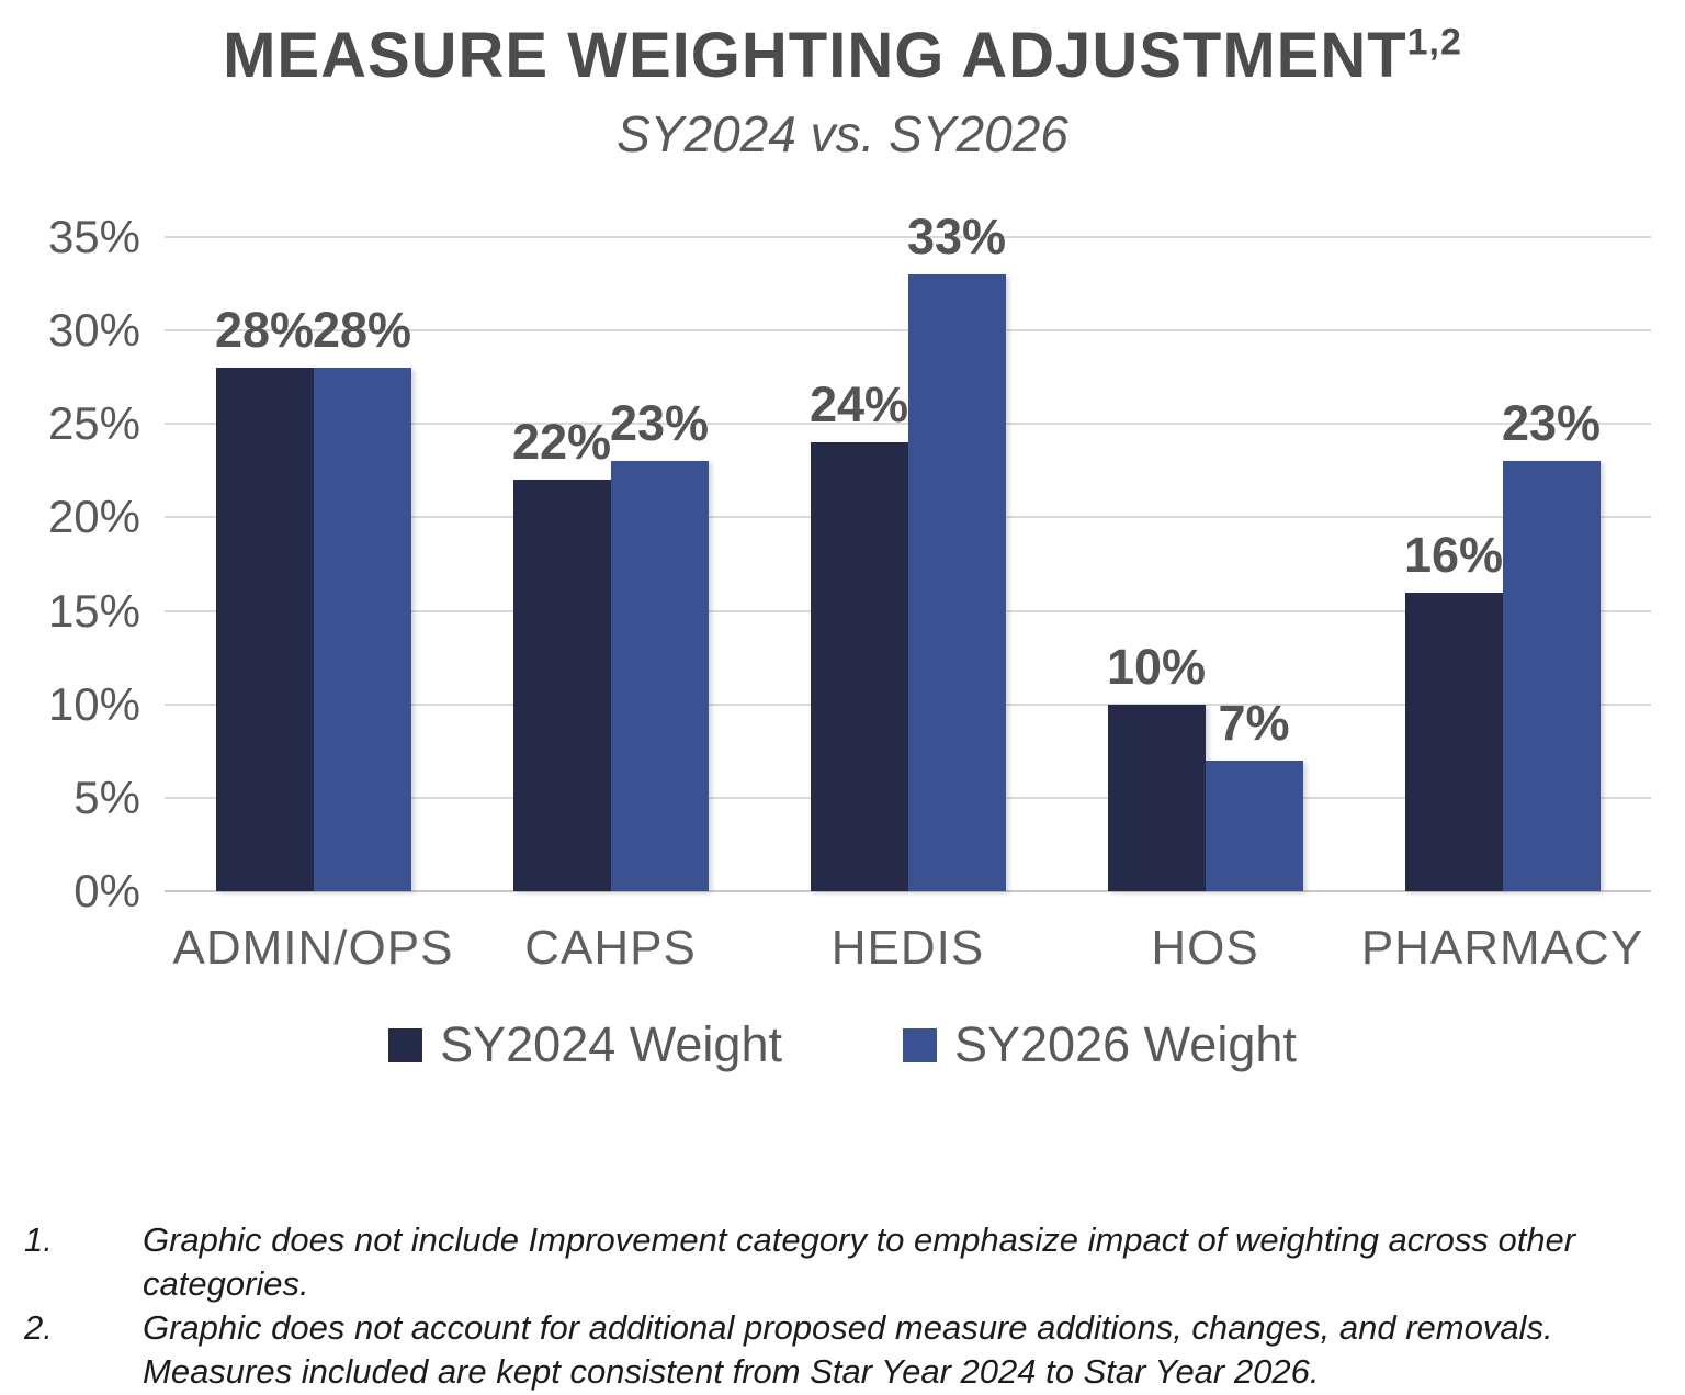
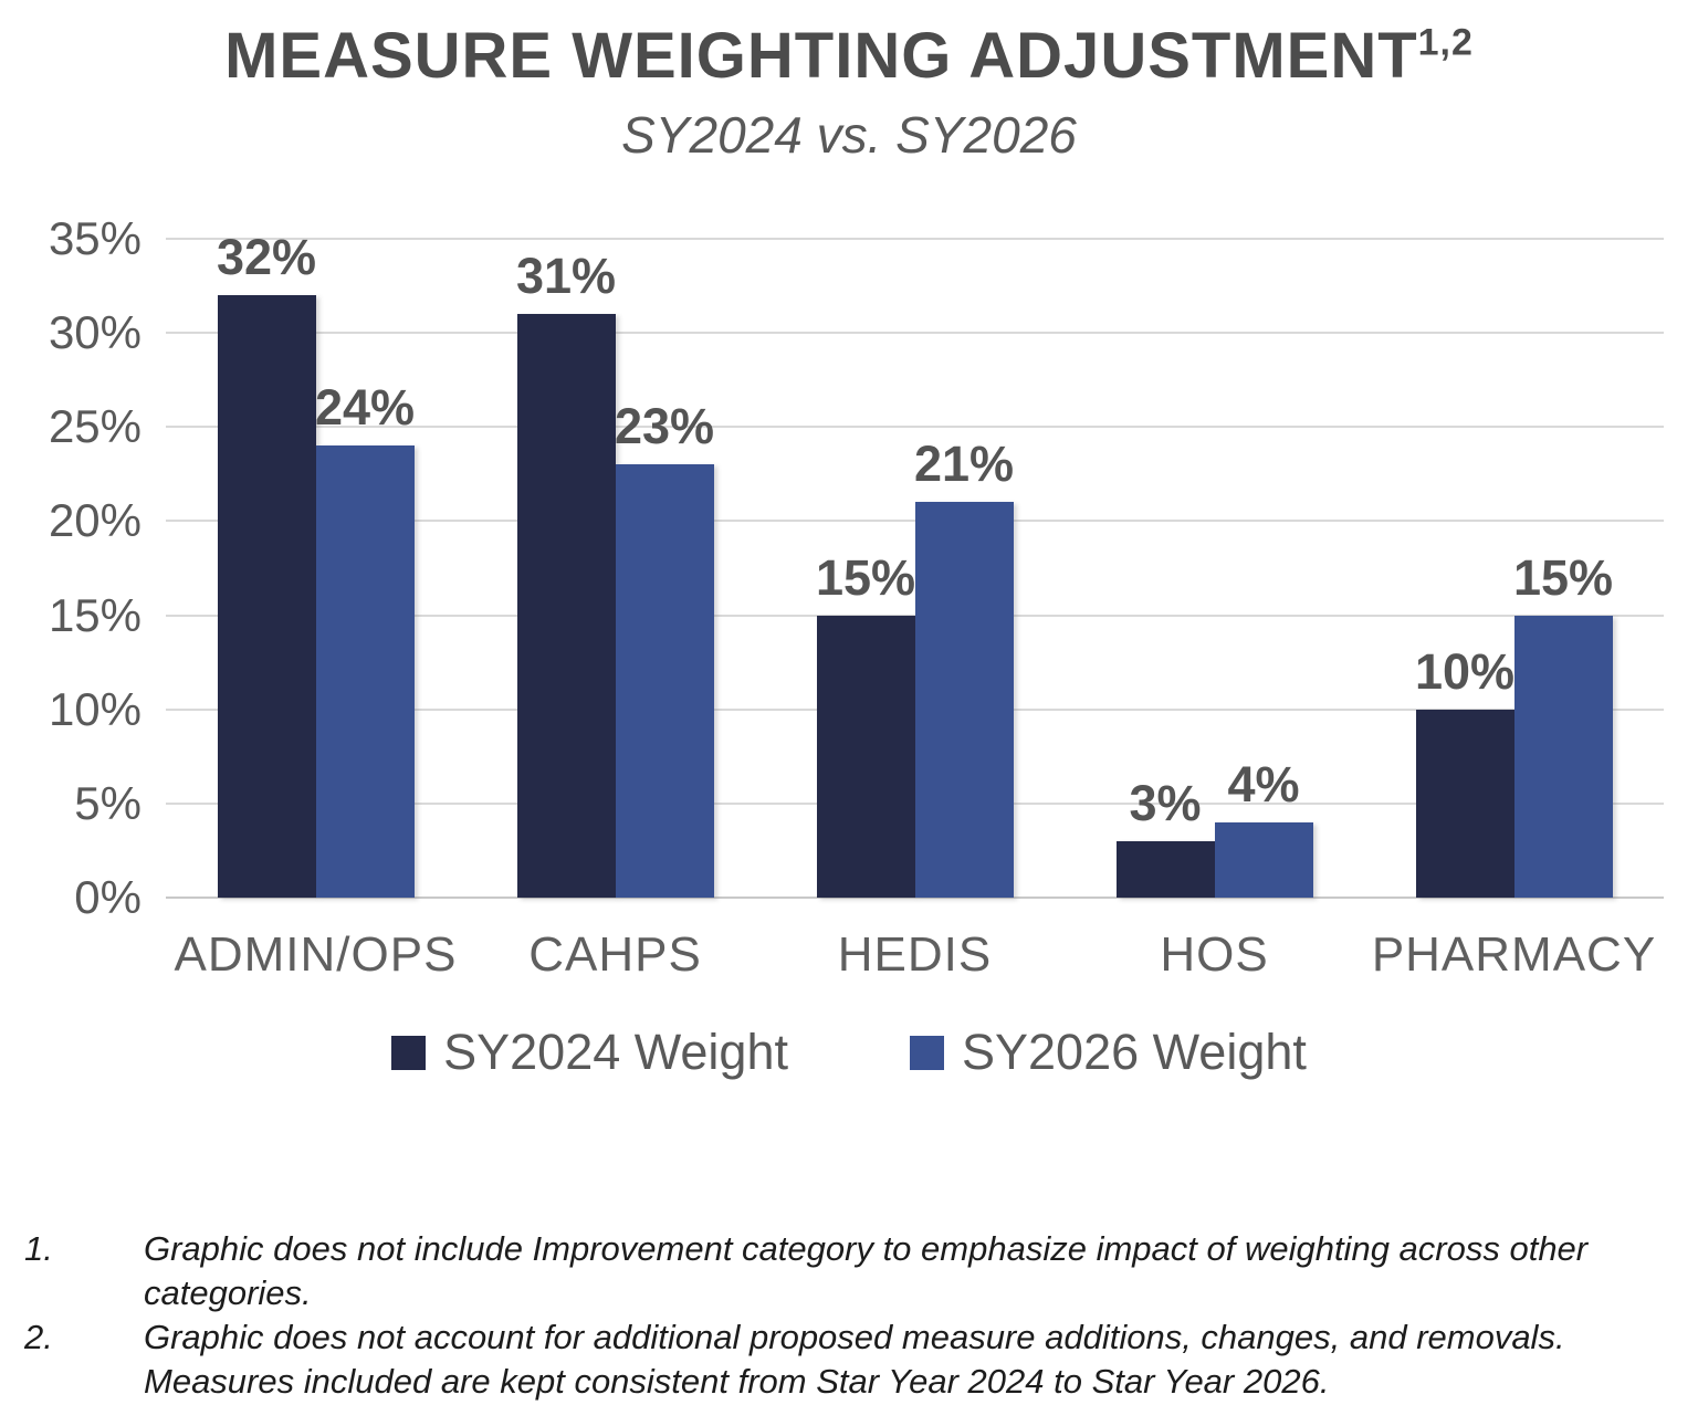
SY2024 Weight/ADMIN/OPS: 28% -> 32%
SY2026 Weight/ADMIN/OPS: 28% -> 24%
SY2024 Weight/CAHPS: 22% -> 31%
SY2024 Weight/HEDIS: 24% -> 15%
SY2026 Weight/HEDIS: 33% -> 21%
SY2024 Weight/HOS: 10% -> 3%
SY2026 Weight/HOS: 7% -> 4%
SY2024 Weight/PHARMACY: 16% -> 10%
SY2026 Weight/PHARMACY: 23% -> 15%
